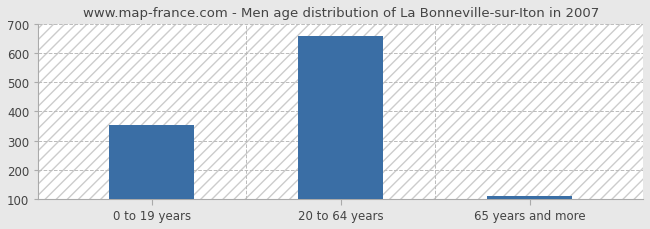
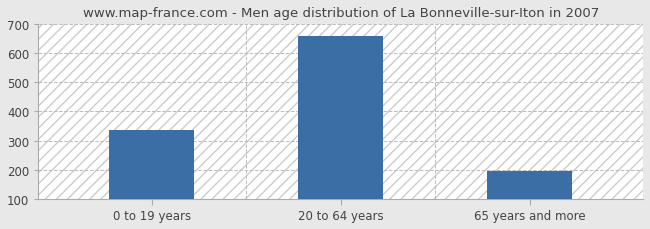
0 to 19 years: 355 -> 335
65 years and more: 110 -> 195
